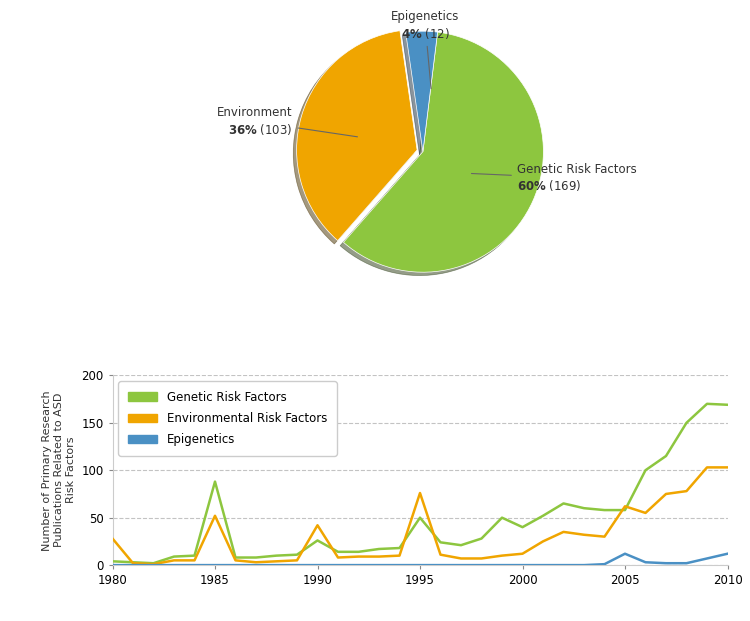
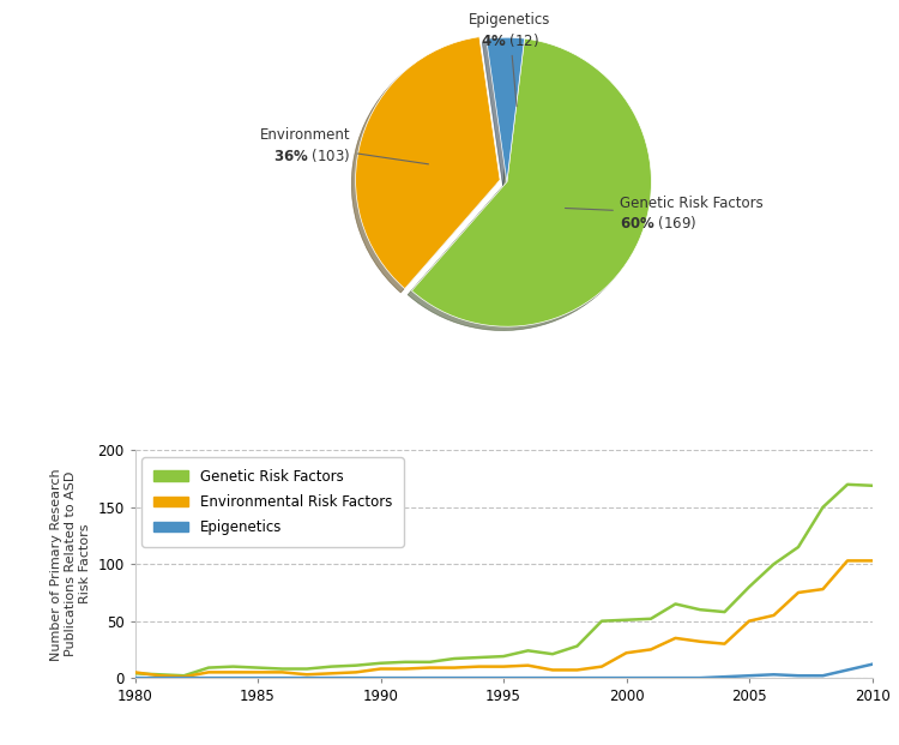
Environmental Risk Factors/1980: 28 -> 5
Genetic Risk Factors/1985: 88 -> 9
Environmental Risk Factors/1985: 52 -> 5
Genetic Risk Factors/1990: 26 -> 13
Environmental Risk Factors/1990: 42 -> 8
Genetic Risk Factors/1995: 50 -> 19
Environmental Risk Factors/1995: 76 -> 10
Genetic Risk Factors/2000: 40 -> 51
Environmental Risk Factors/2000: 12 -> 22
Genetic Risk Factors/2005: 58 -> 80
Environmental Risk Factors/2005: 62 -> 50
Epigenetics/2005: 12 -> 2
